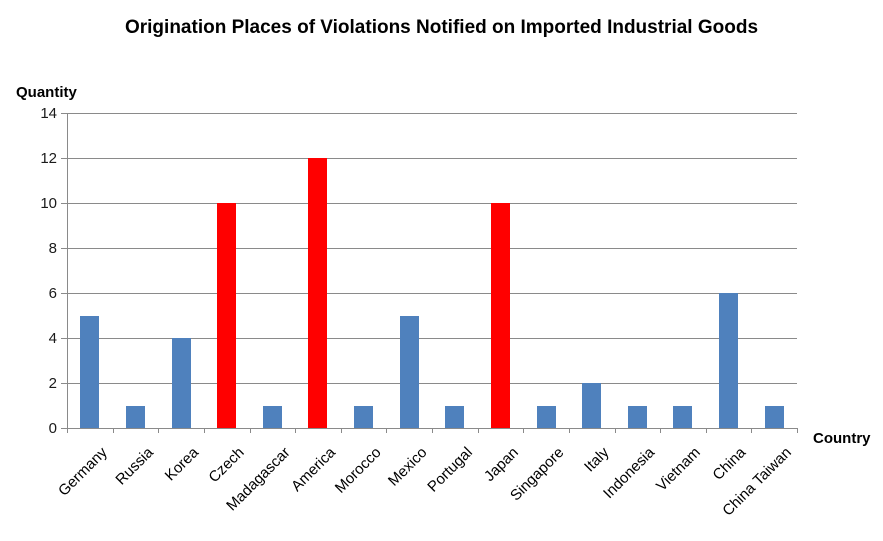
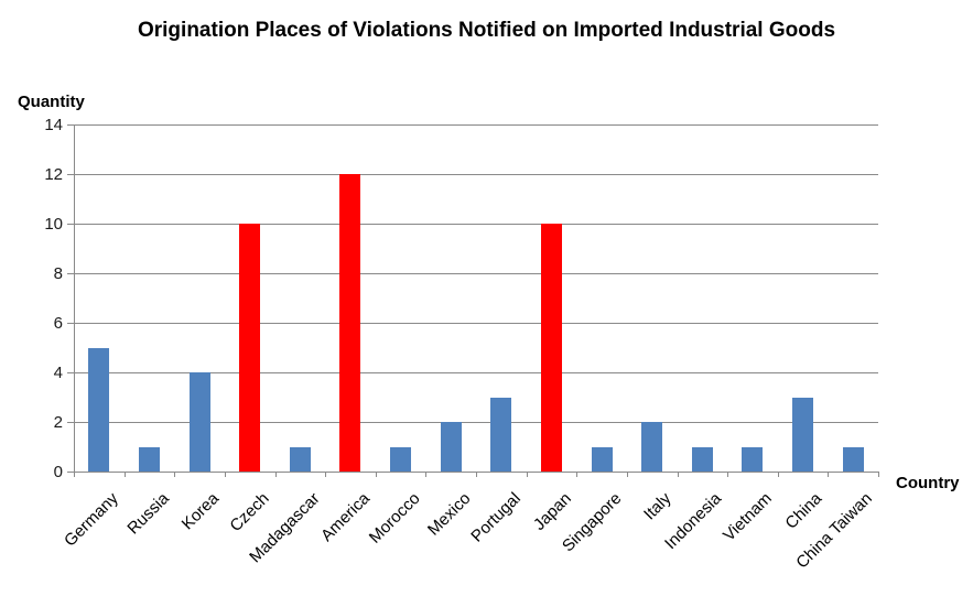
Mexico: 5 -> 2
Portugal: 1 -> 3
China: 6 -> 3
